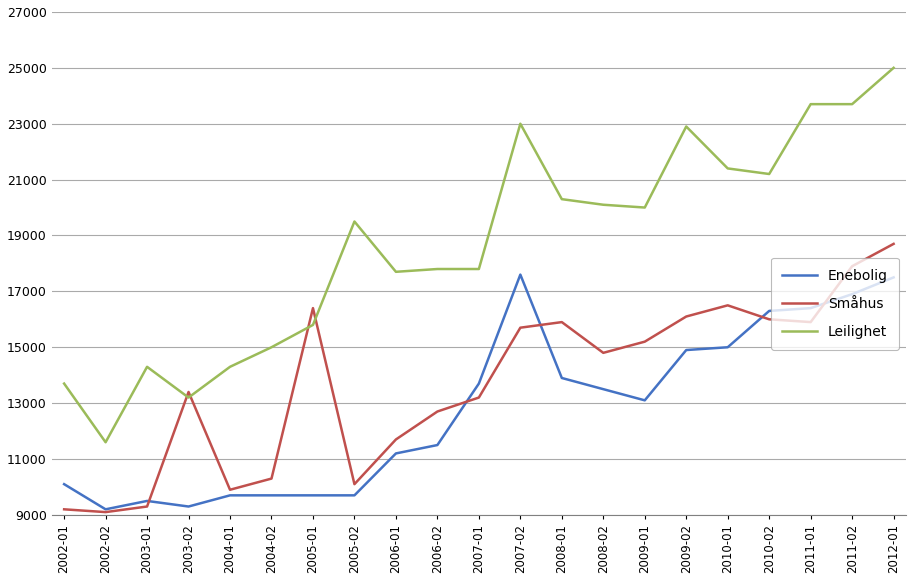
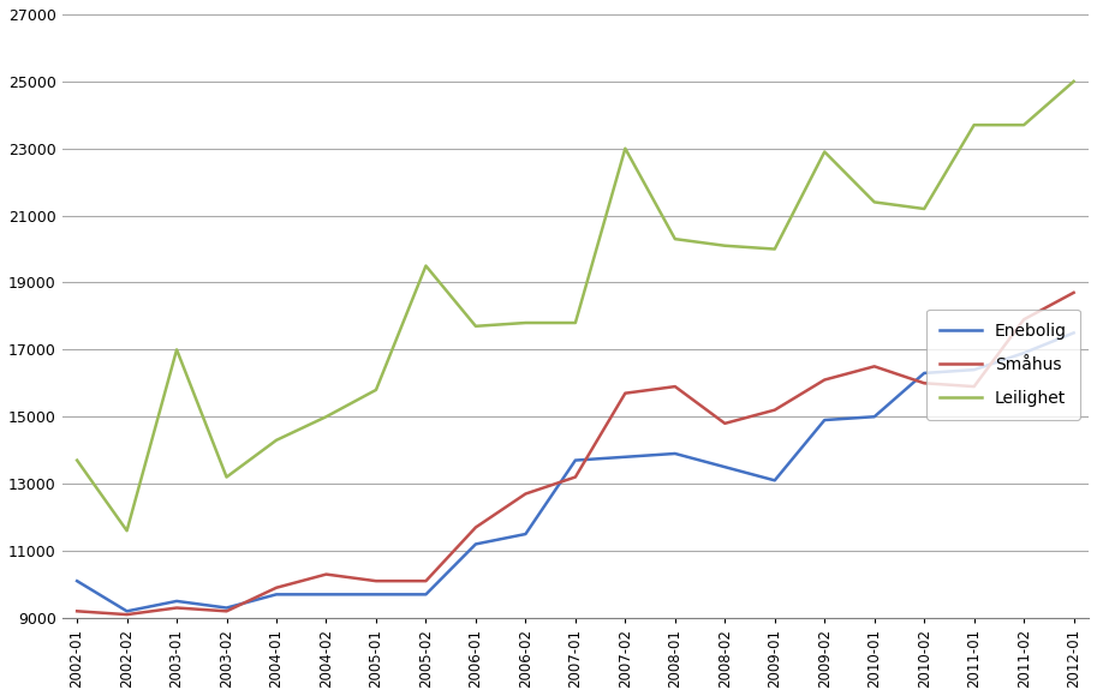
Leilighet/2003-01: 14300 -> 17000
Småhus/2003-02: 13400 -> 9200
Småhus/2005-01: 16400 -> 10100
Enebolig/2007-02: 17600 -> 13800
